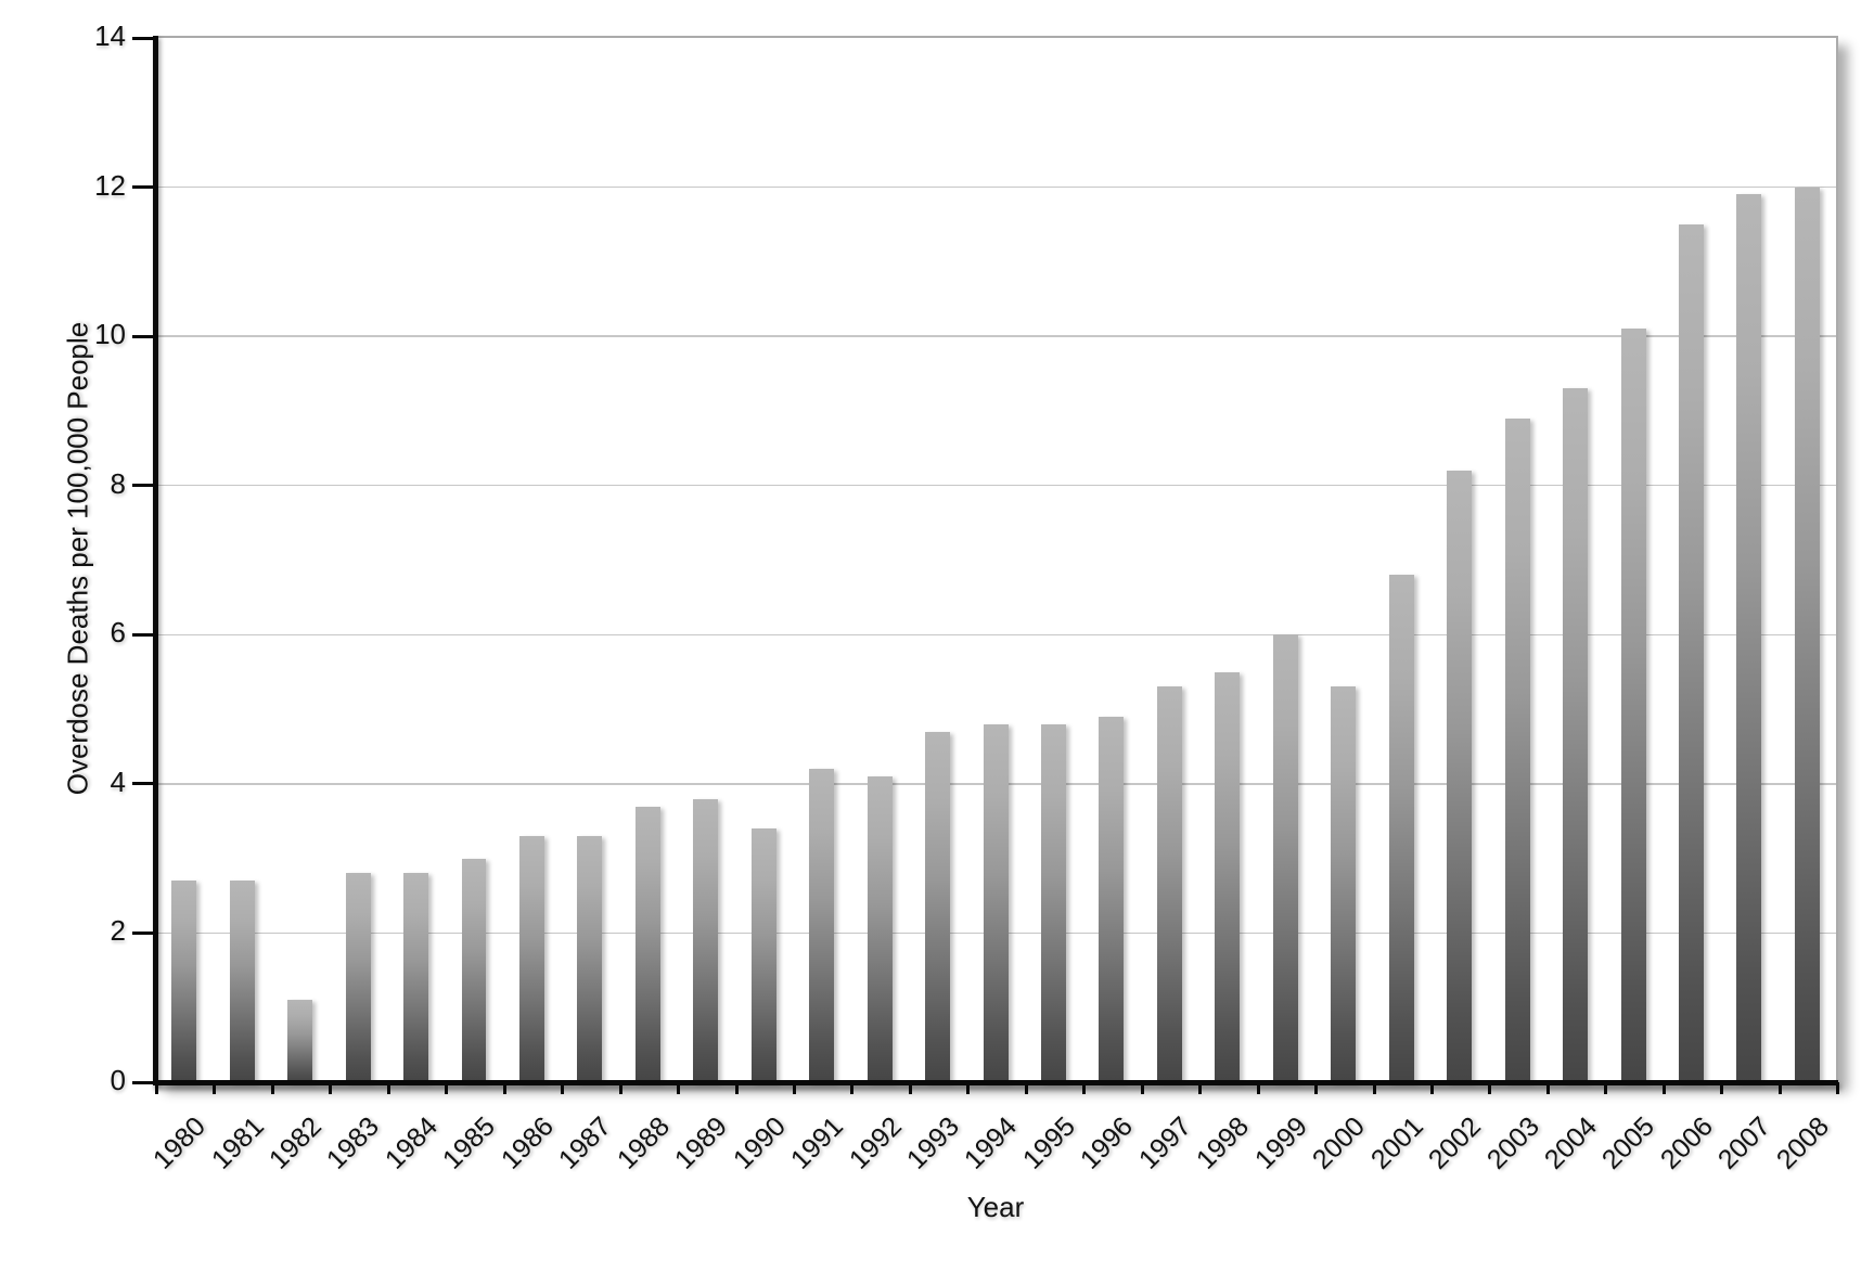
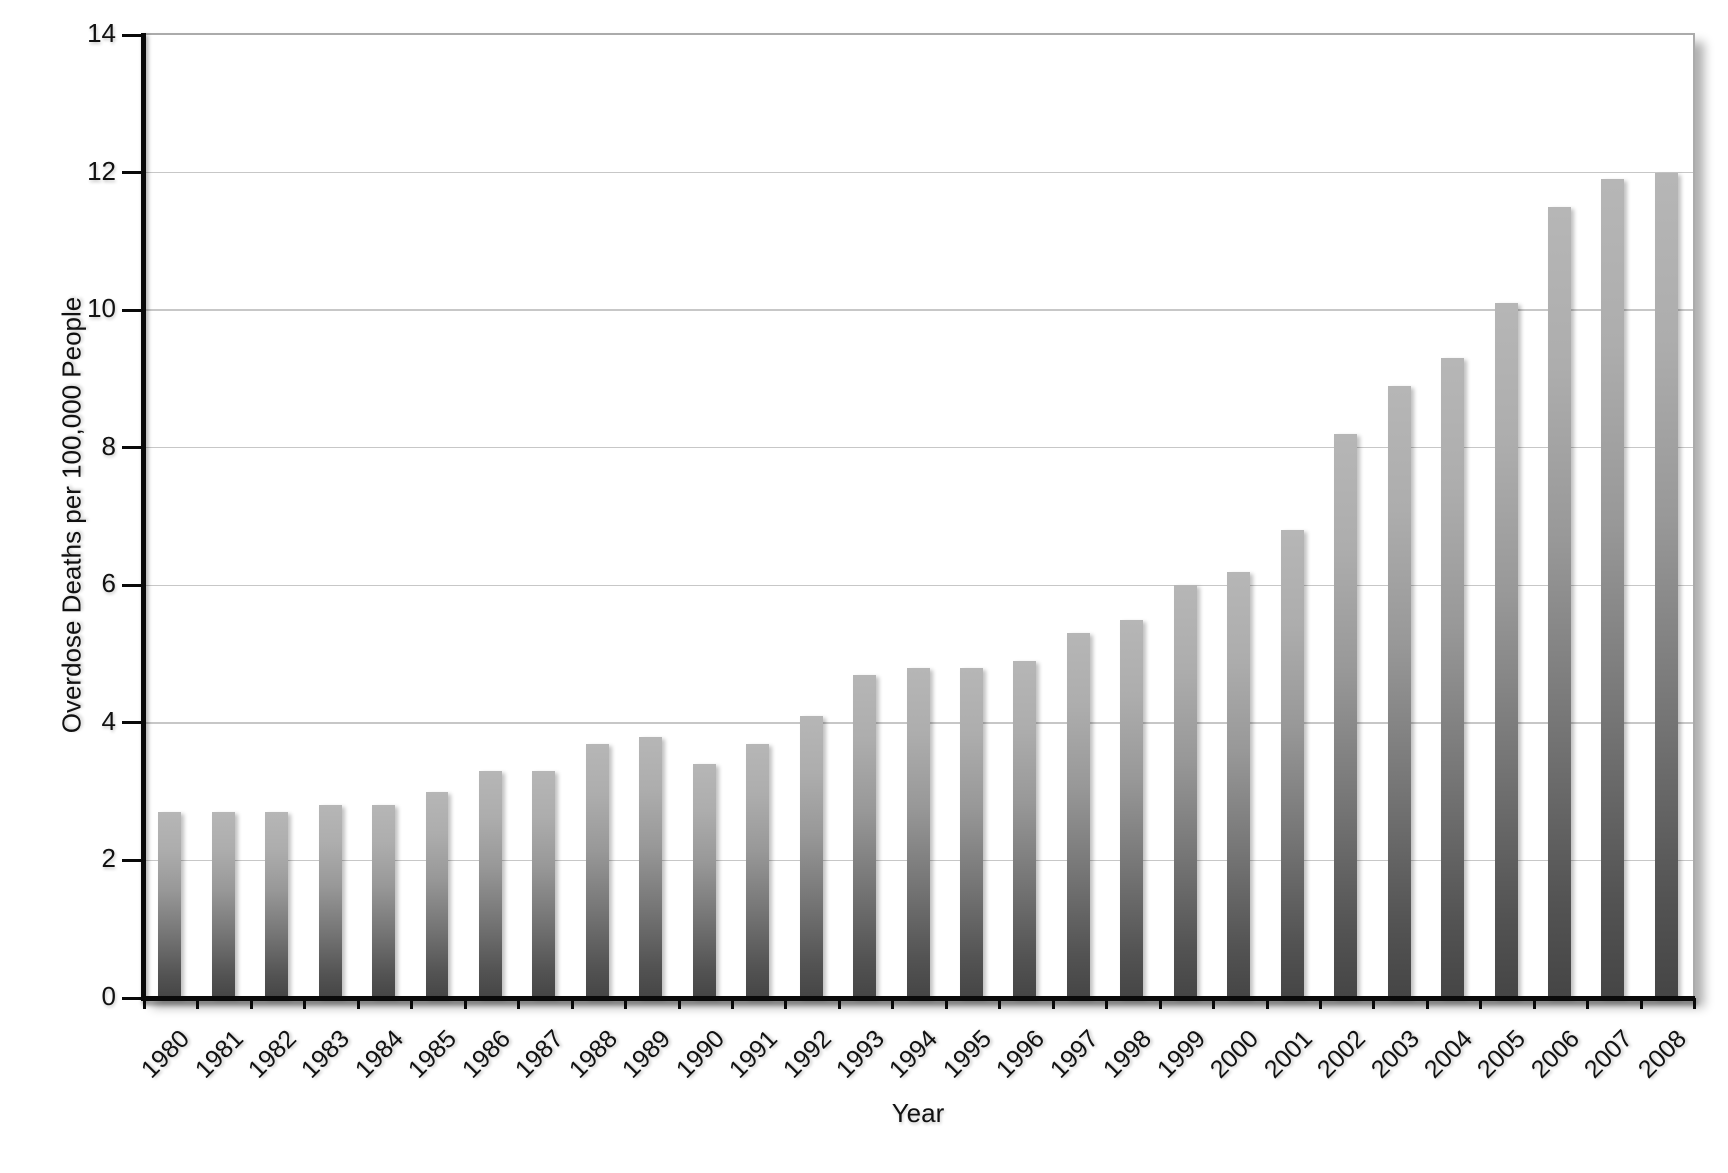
1982: 1.1 -> 2.7
1991: 4.2 -> 3.7
2000: 5.3 -> 6.2
